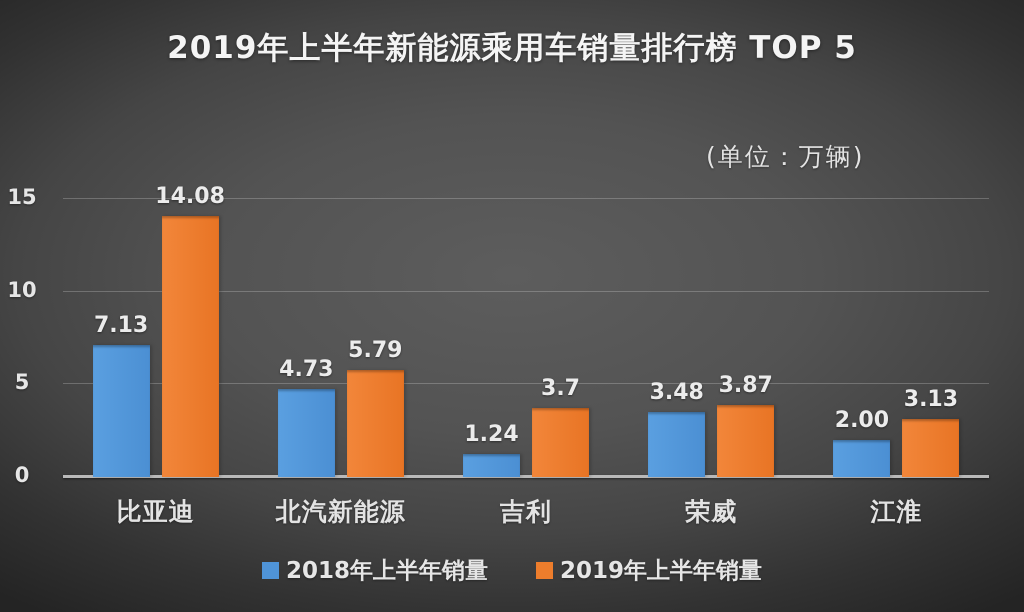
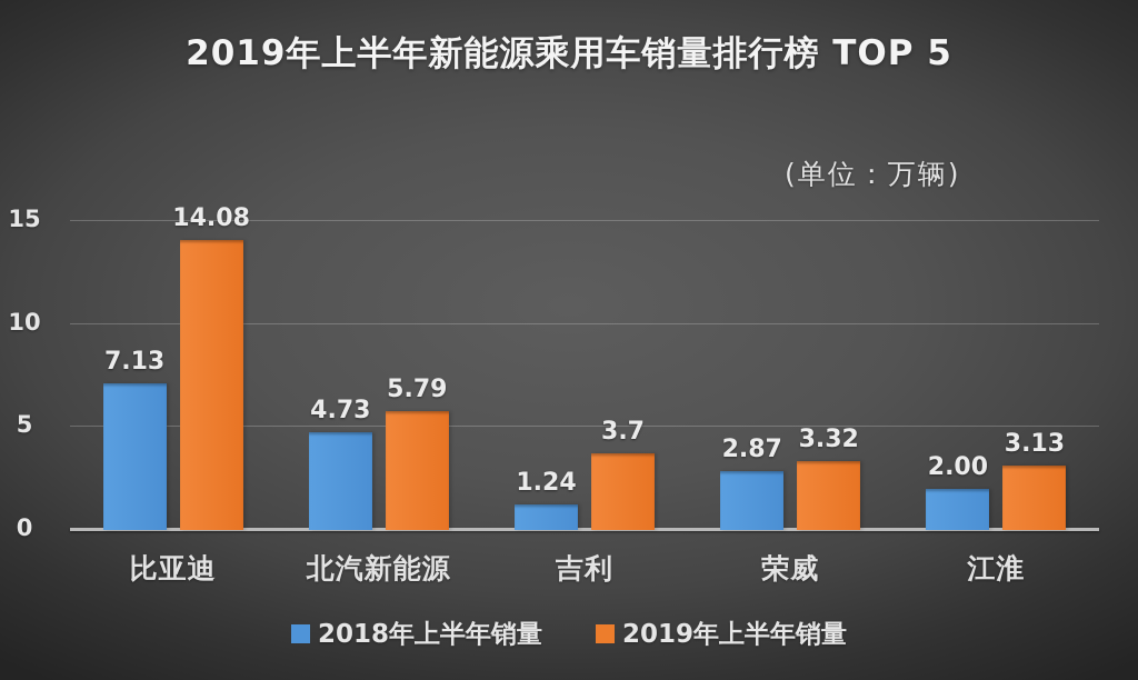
2018年上半年销量/荣威: 3.48 -> 2.87
2019年上半年销量/荣威: 3.87 -> 3.32
